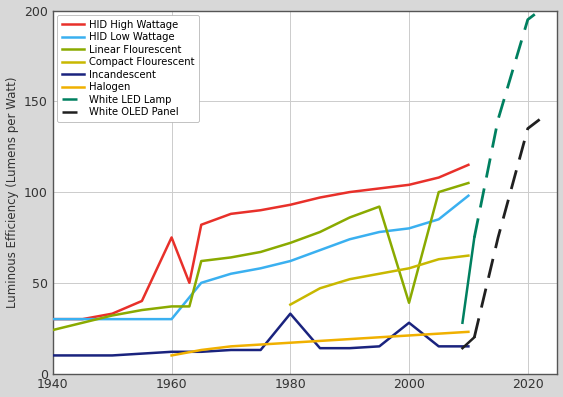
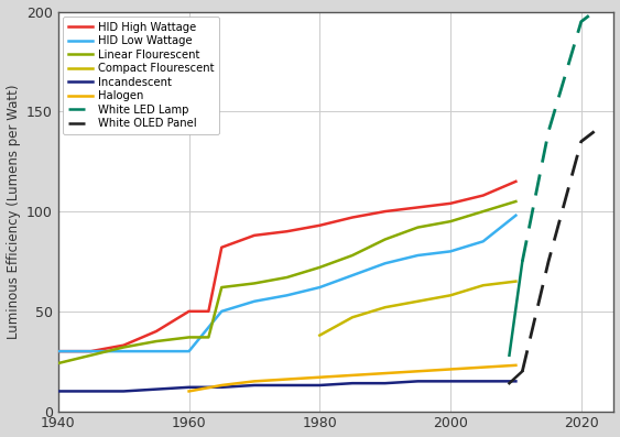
HID High Wattage/1960: 75 -> 50
Incandescent/1980: 33 -> 13
Linear Flourescent/2000: 39 -> 95
Incandescent/2000: 28 -> 15
